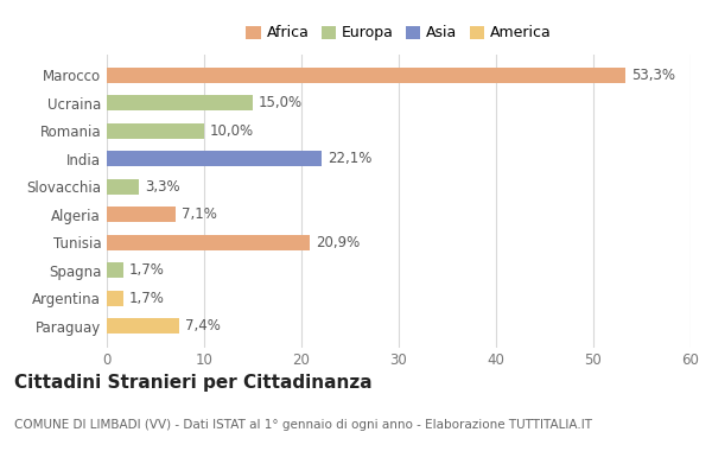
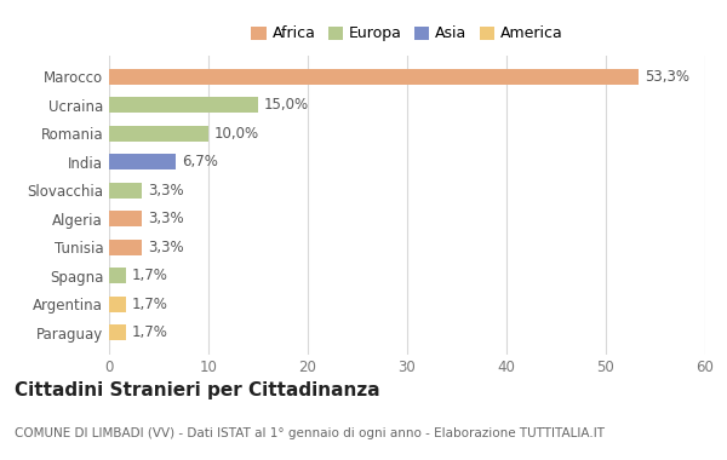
India: 22,1% -> 6,7%
Algeria: 7,1% -> 3,3%
Tunisia: 20,9% -> 3,3%
Paraguay: 7,4% -> 1,7%
